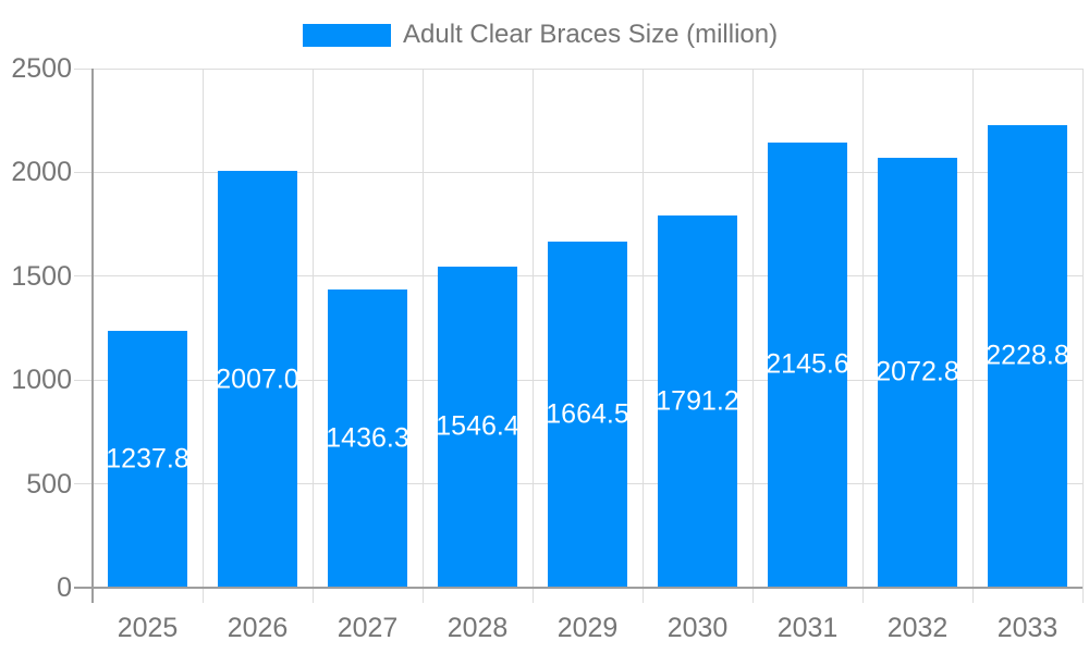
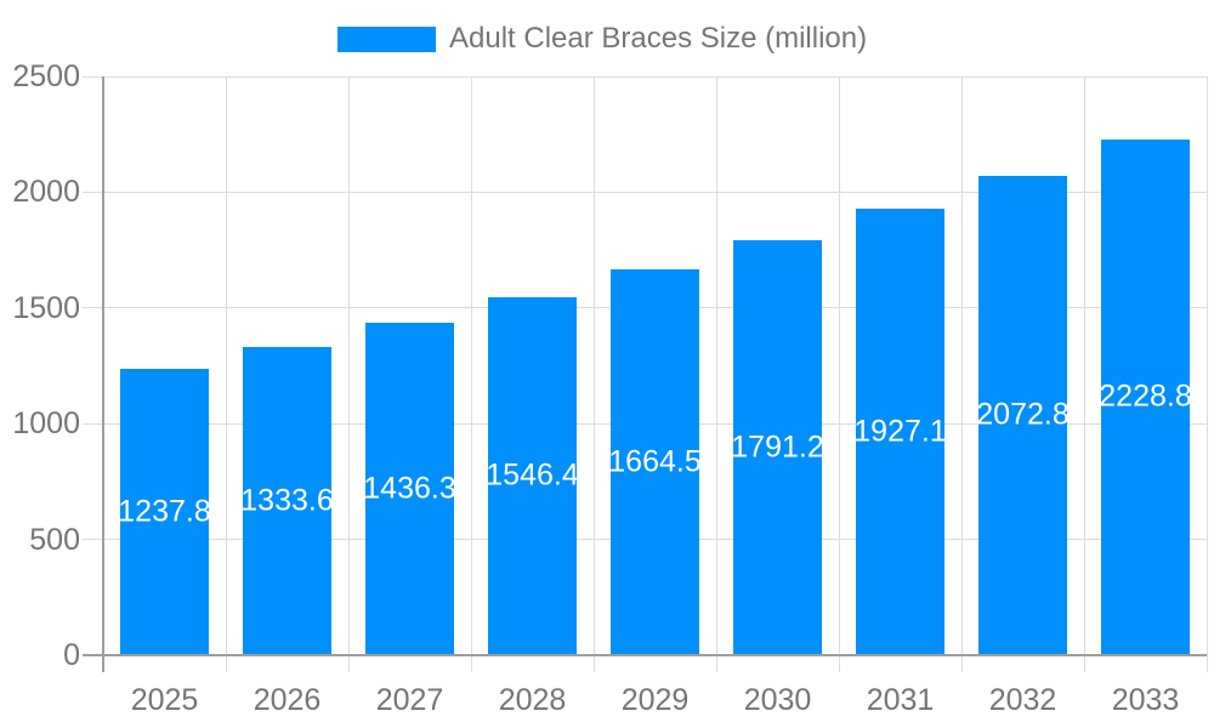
2026: 2007.0 -> 1333.6
2031: 2145.6 -> 1927.1
